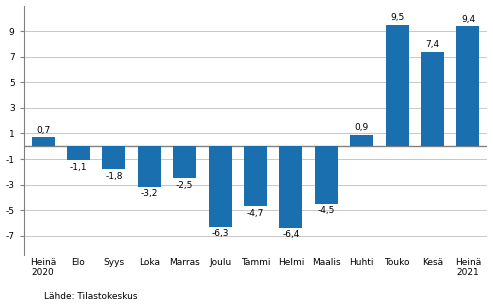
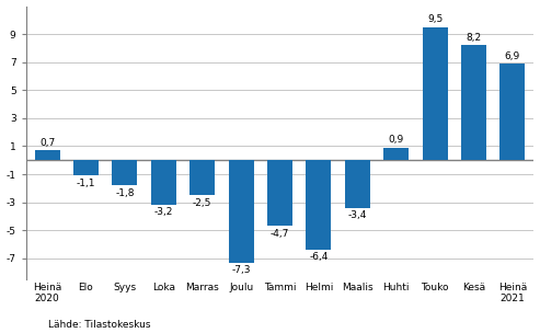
Joulu: -6,3 -> -7,3
Maalis: -4,5 -> -3,4
Kesä: 7,4 -> 8,2
Heinä 2021: 9,4 -> 6,9
